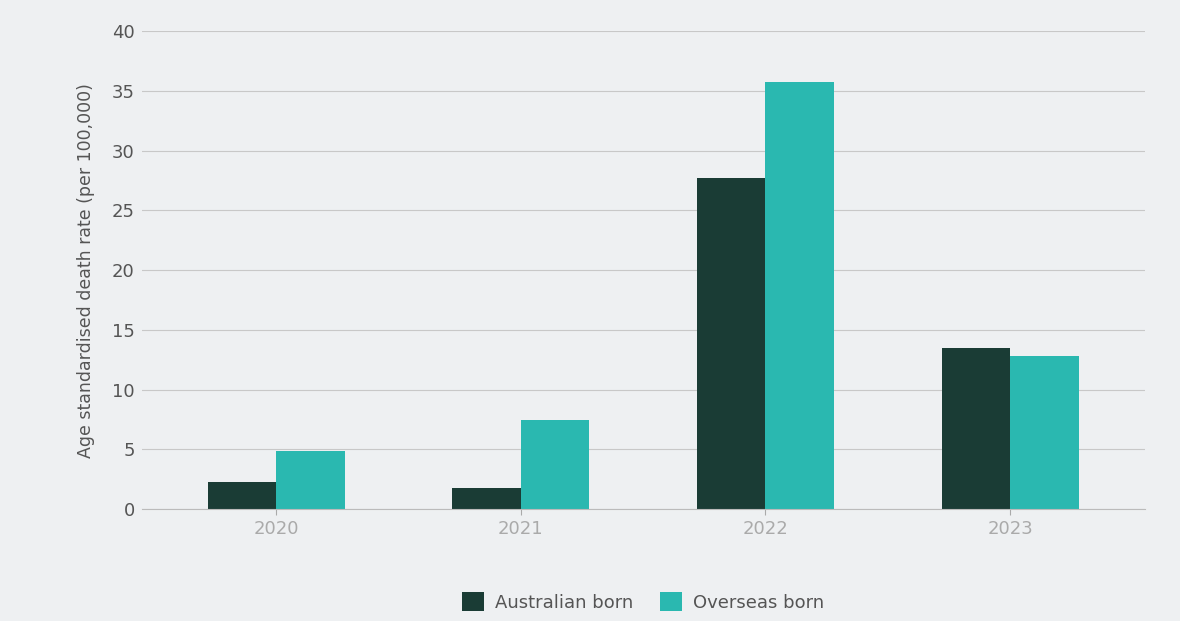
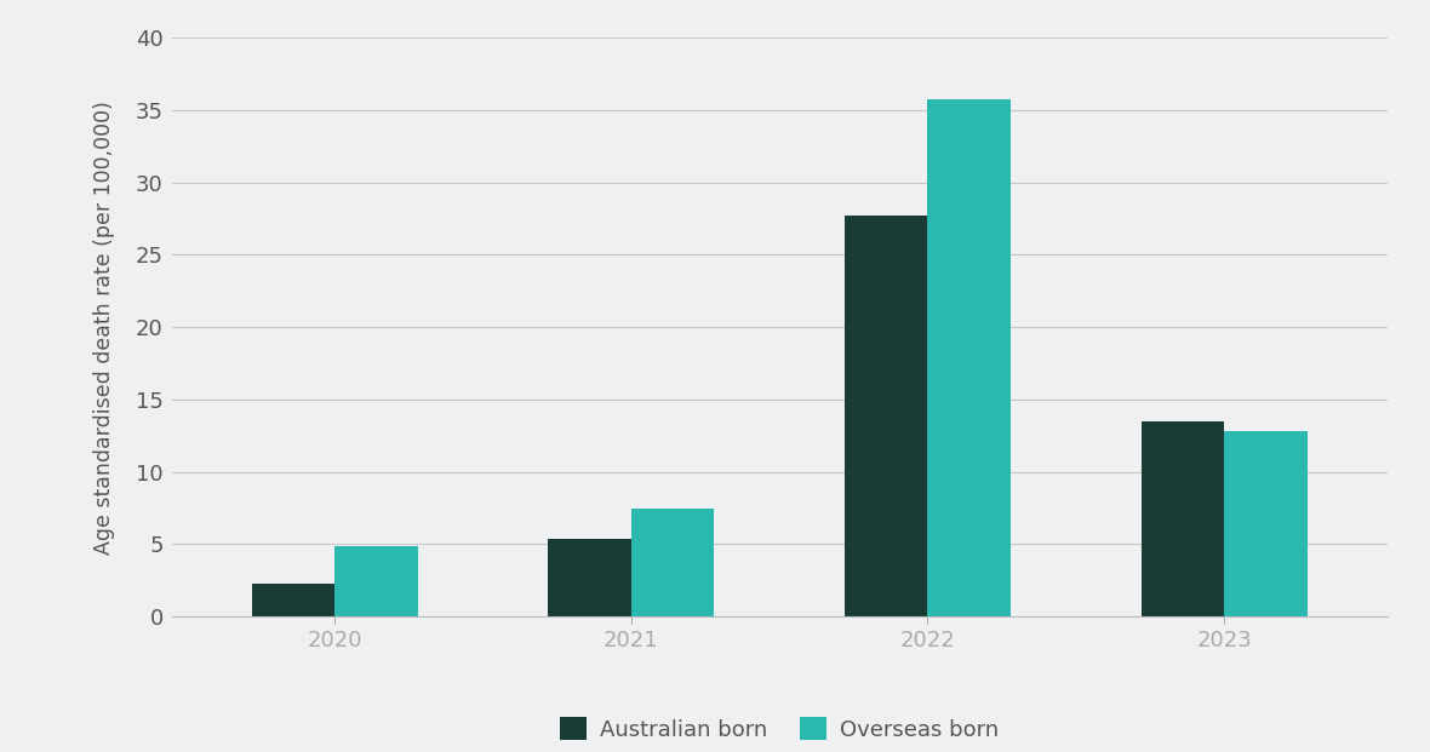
Australian born/2021: 1.8 -> 5.4
